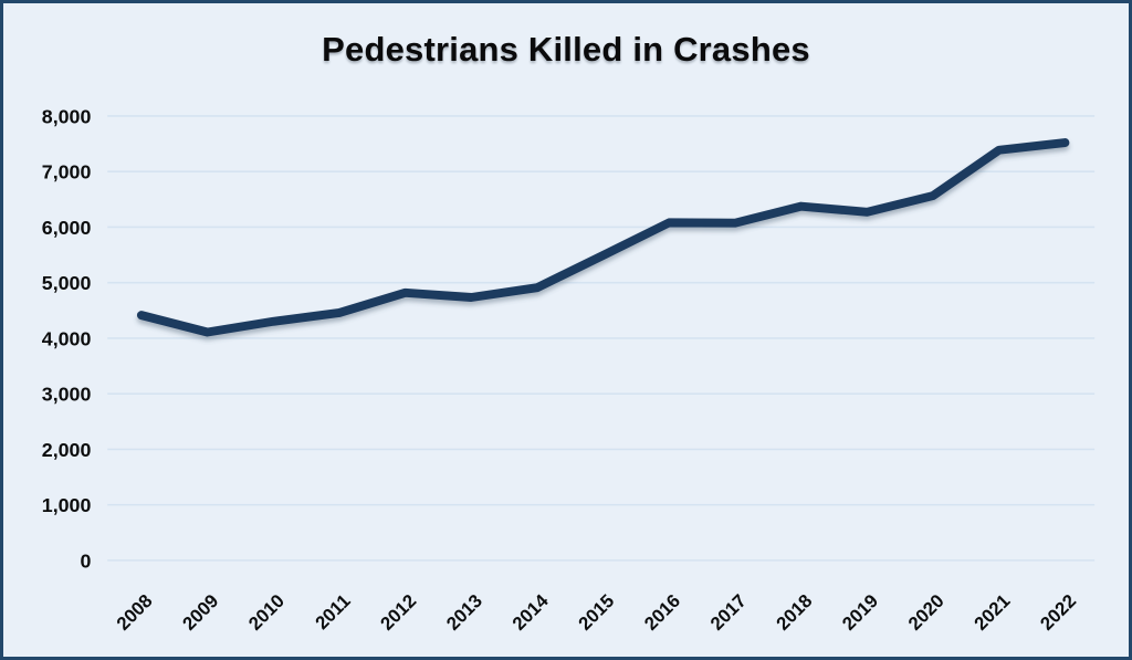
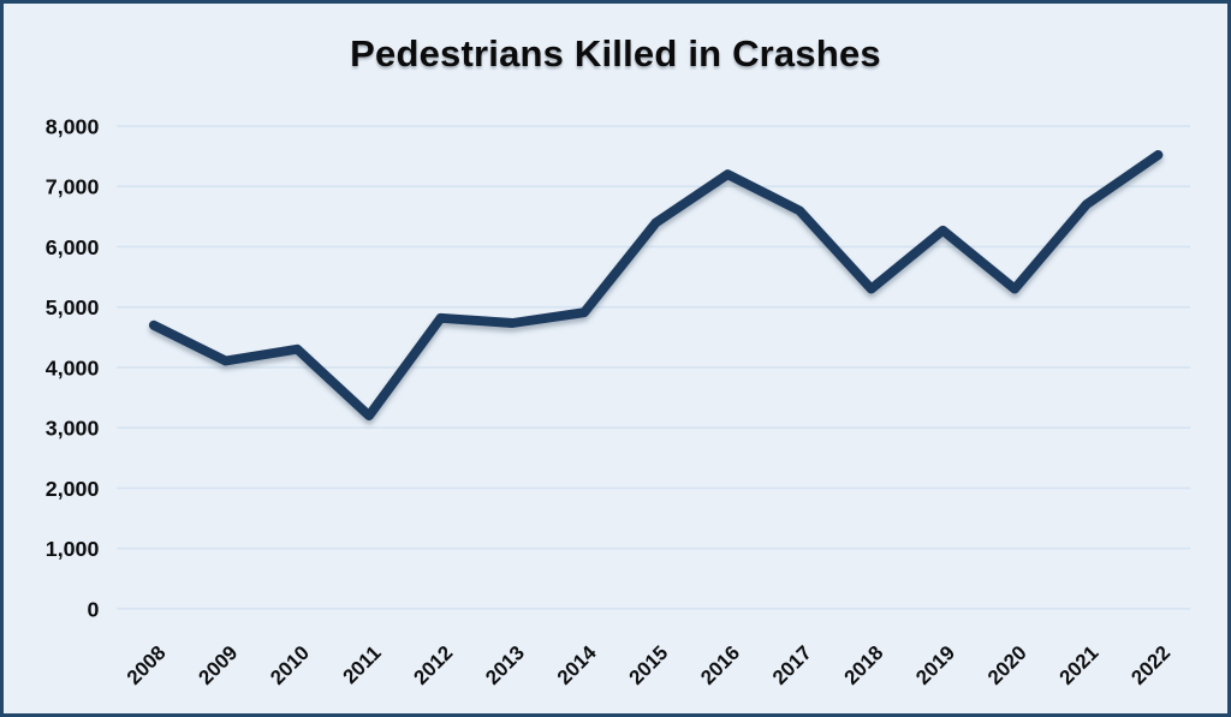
2008: 4400 -> 4700
2011: 4500 -> 3200
2015: 5500 -> 6400
2016: 6100 -> 7200
2017: 6100 -> 6600
2018: 6400 -> 5300
2020: 6600 -> 5300
2021: 7400 -> 6700
